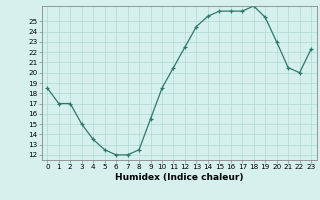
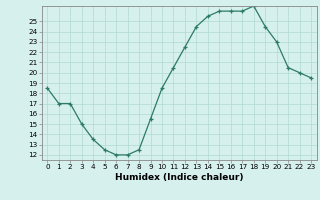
19: 25.4 -> 24.5
23: 22.3 -> 19.5
